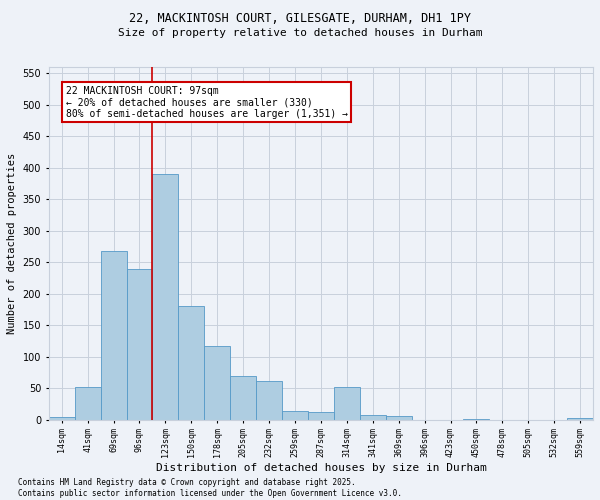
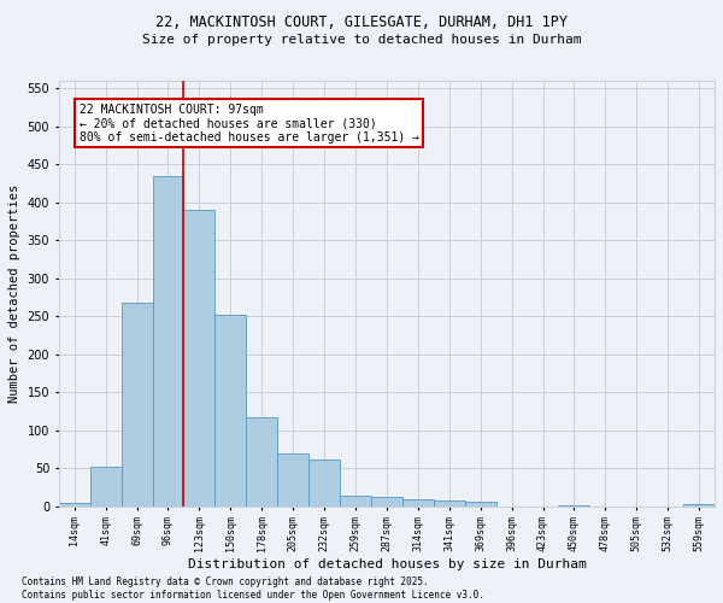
96sqm: 240 -> 435
150sqm: 180 -> 252
314sqm: 52 -> 10
